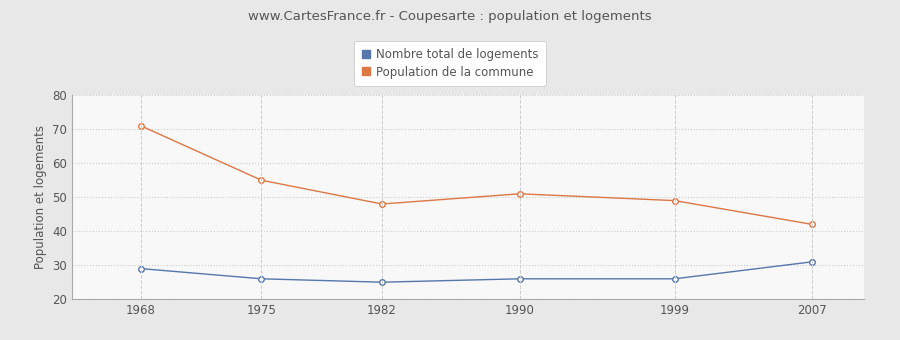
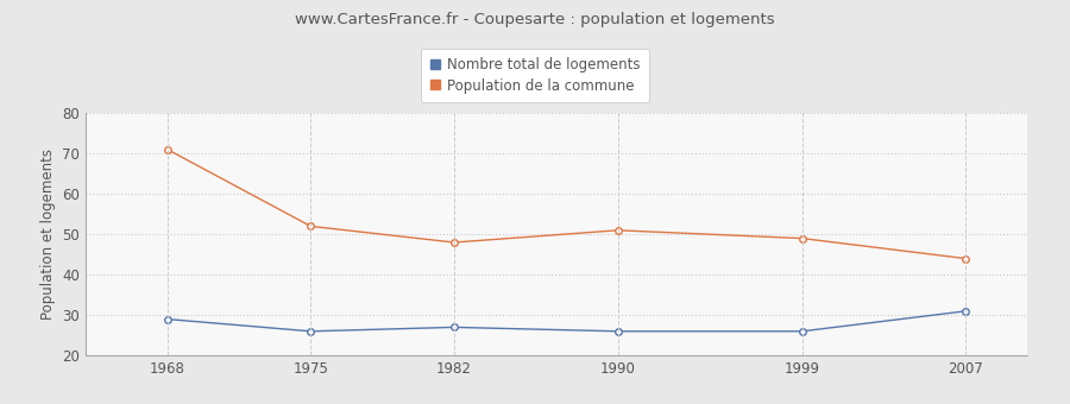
Population de la commune/1975: 55 -> 52
Nombre total de logements/1982: 25 -> 27
Population de la commune/2007: 42 -> 44
